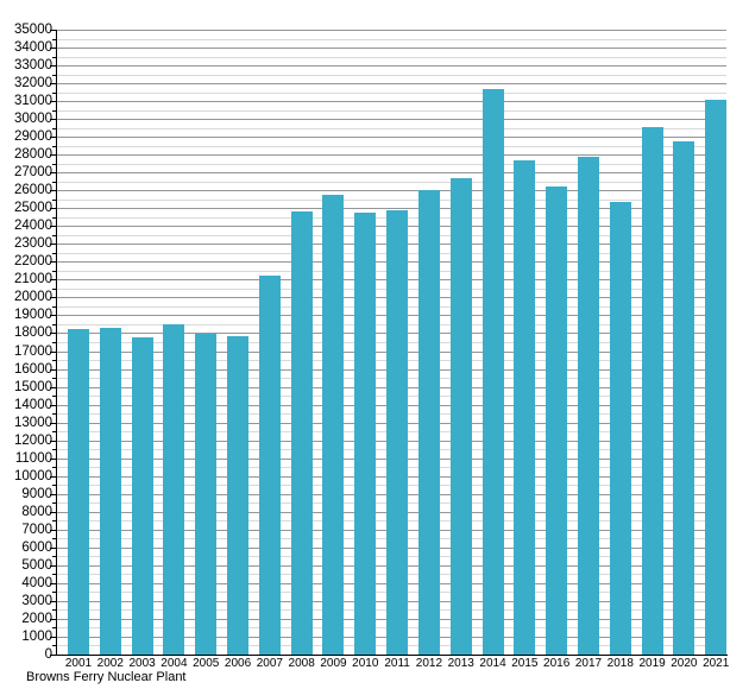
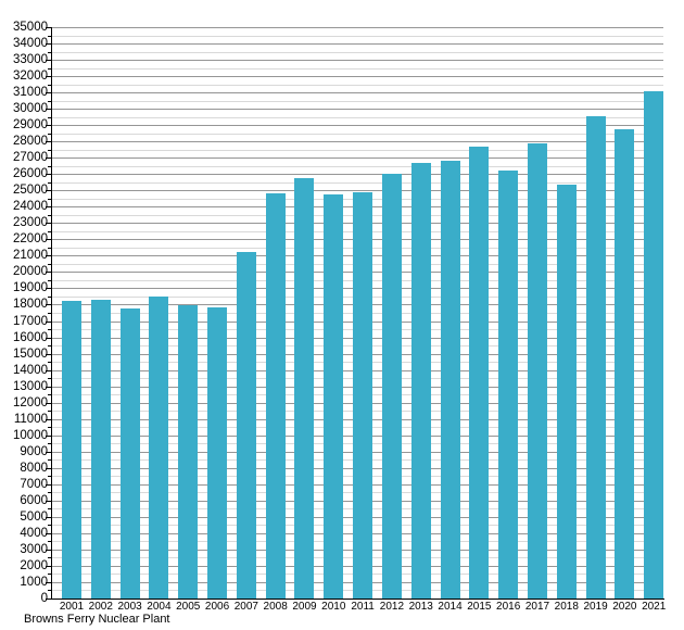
2014: 31700 -> 26800
